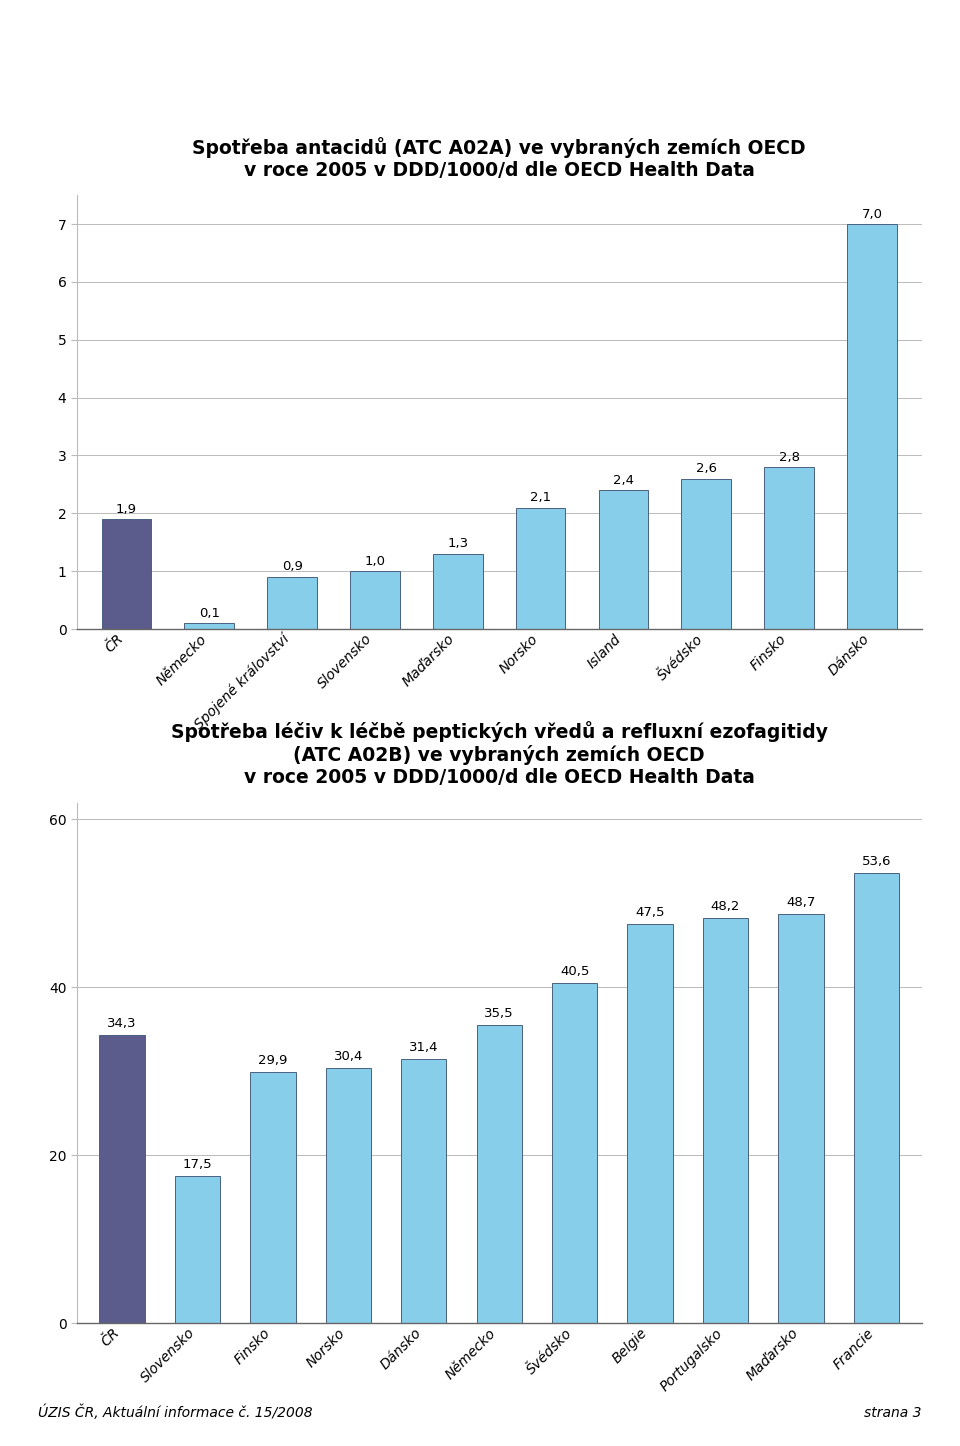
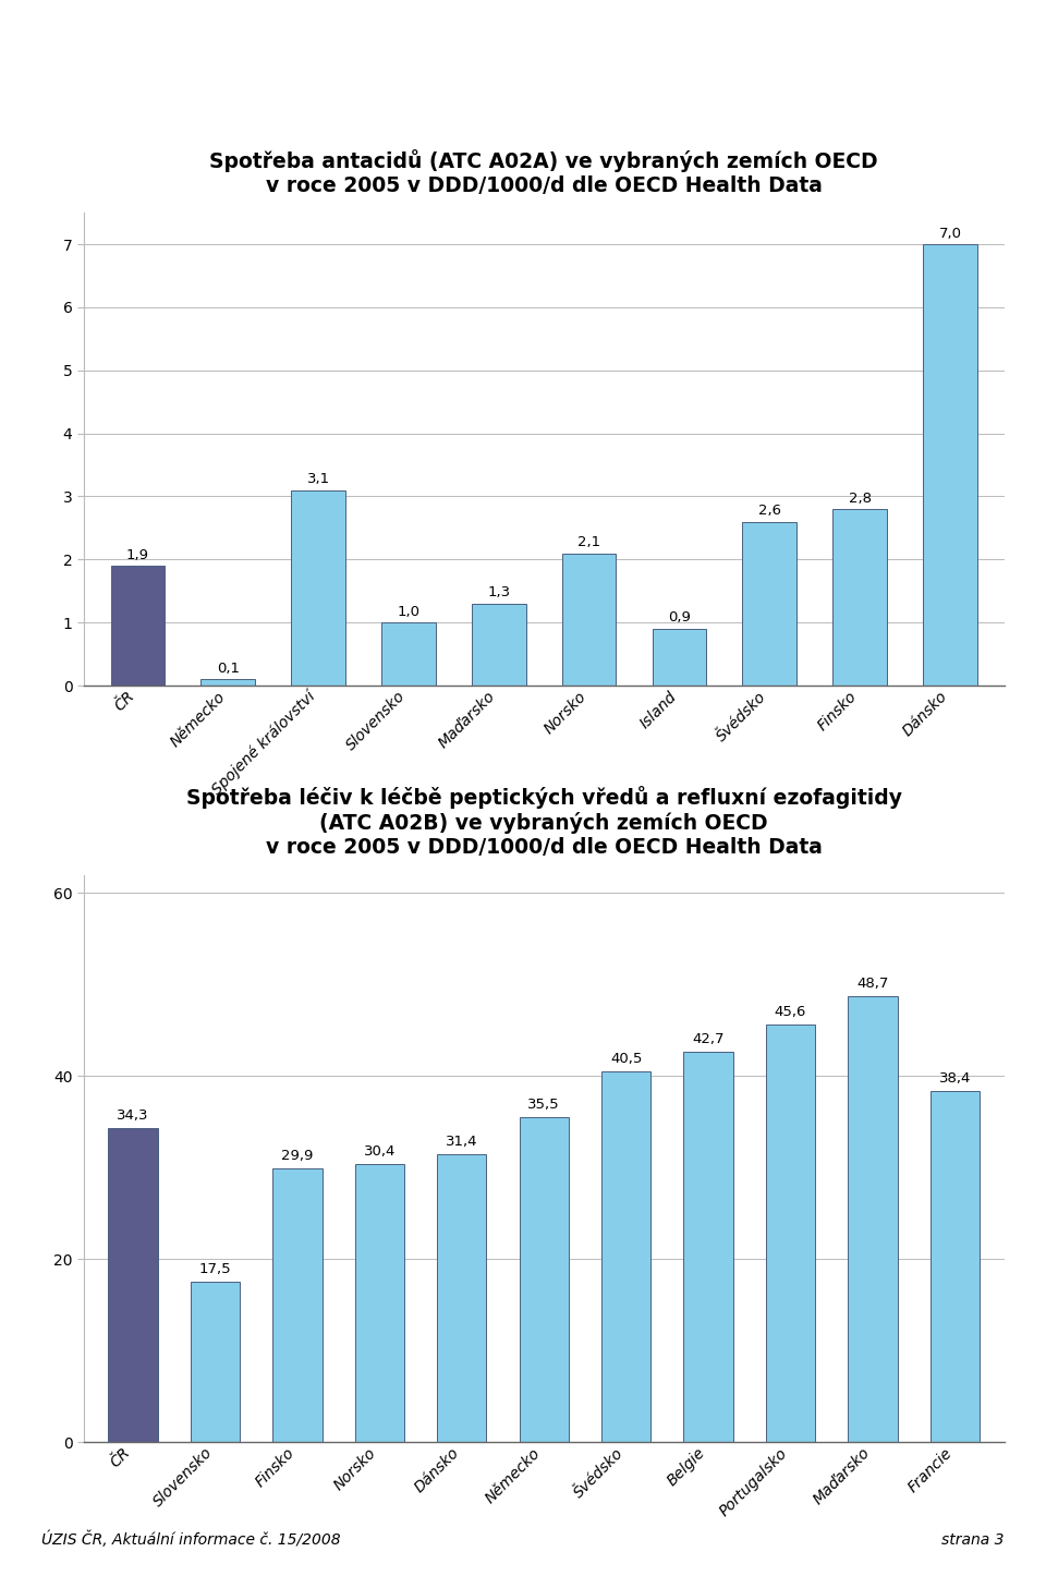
Spojené království: 0,9 -> 3,1
Island: 2,4 -> 0,9
Belgie: 47,5 -> 42,7
Portugalsko: 48,2 -> 45,6
Francie: 53,6 -> 38,4
